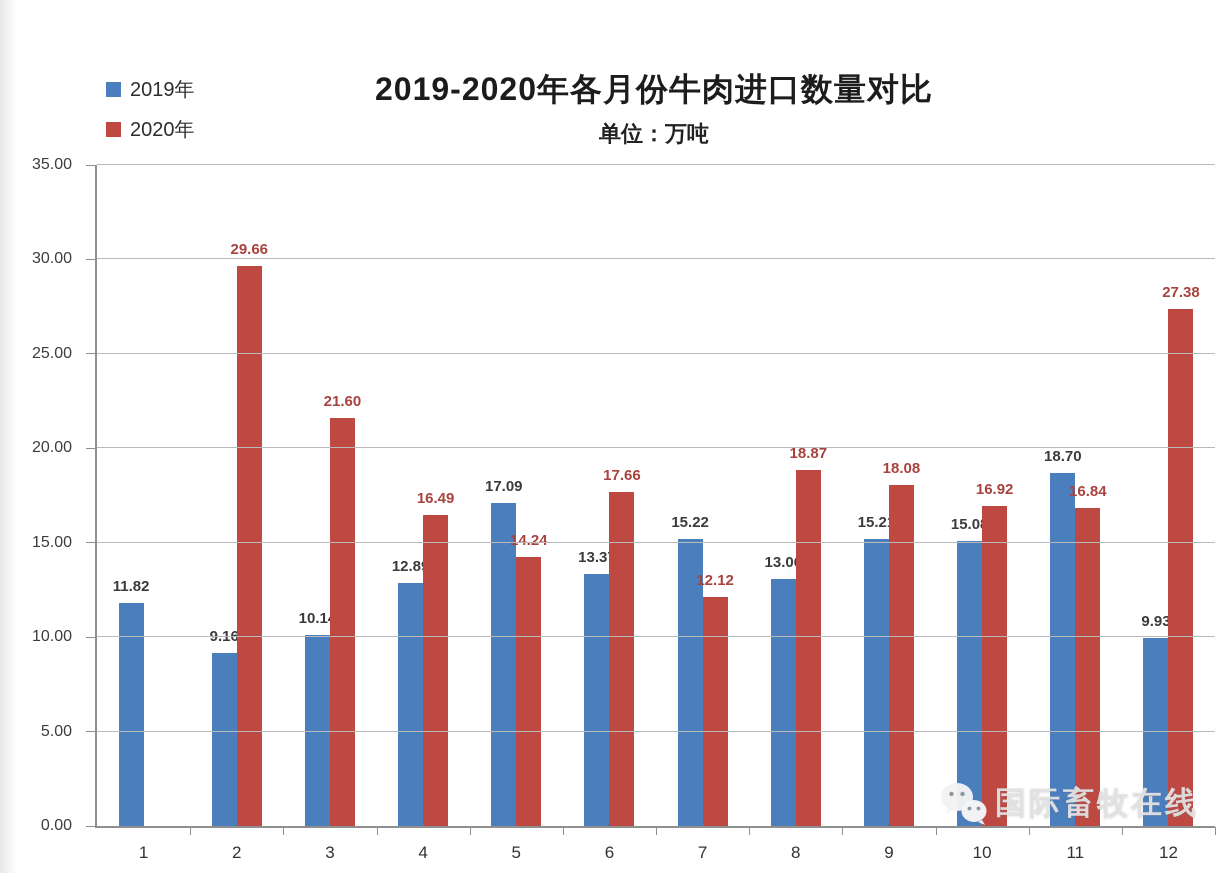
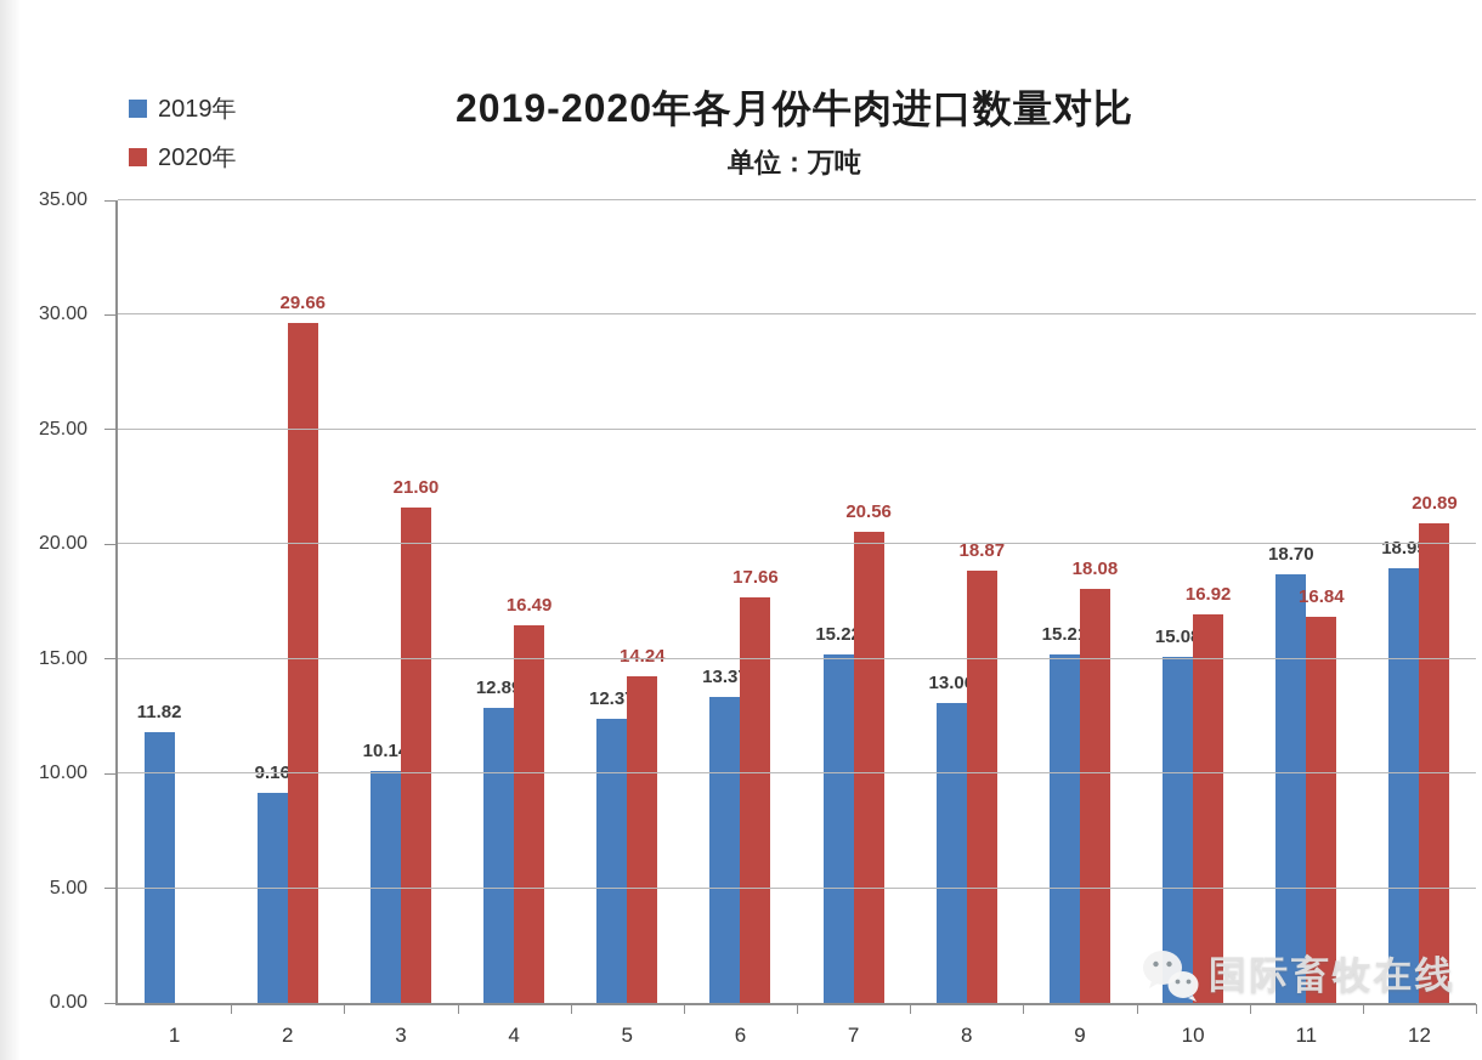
2019年/5: 17.09 -> 12.37
2020年/7: 12.12 -> 20.56
2019年/12: 9.93 -> 18.95
2020年/12: 27.38 -> 20.89
